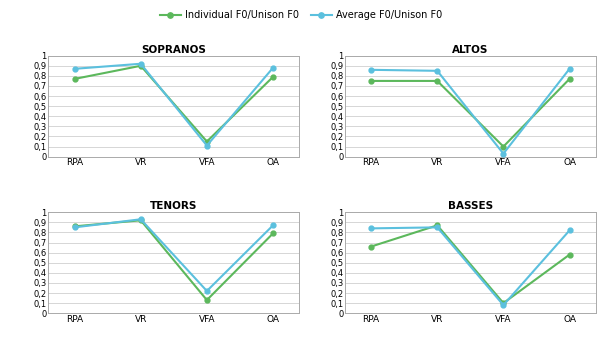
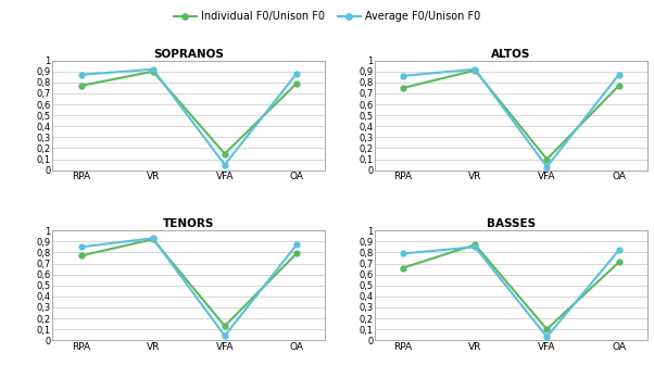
SOPRANOS/Average F0/Unison F0/VFA: 0,11 -> 0,05
ALTOS/Individual F0/Unison F0/VR: 0,75 -> 0,91
ALTOS/Average F0/Unison F0/VR: 0,85 -> 0,92
TENORS/Individual F0/Unison F0/RPA: 0,86 -> 0,77
TENORS/Average F0/Unison F0/VFA: 0,22 -> 0,04
BASSES/Average F0/Unison F0/RPA: 0,84 -> 0,79
BASSES/Average F0/Unison F0/VFA: 0,08 -> 0,03
BASSES/Individual F0/Unison F0/OA: 0,58 -> 0,71
